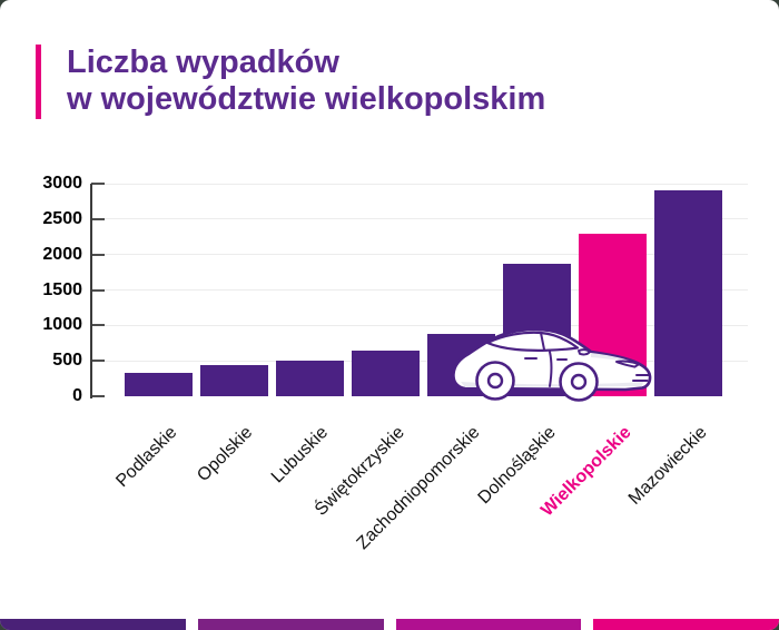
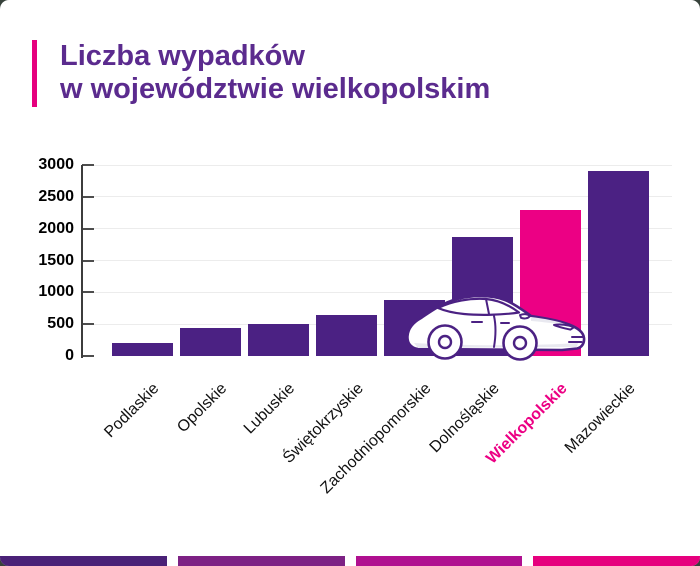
Podlaskie: 300 -> 200
